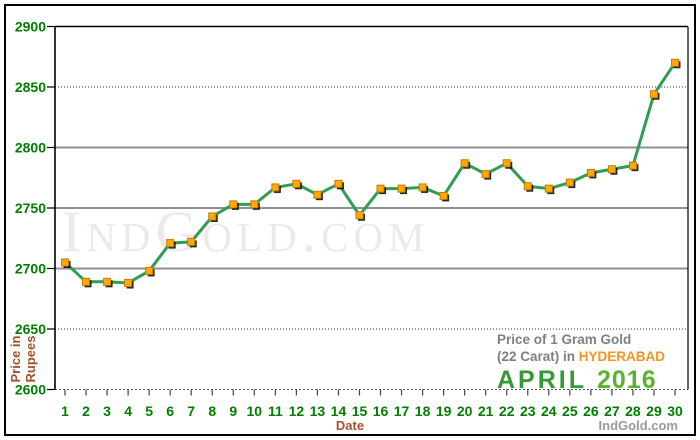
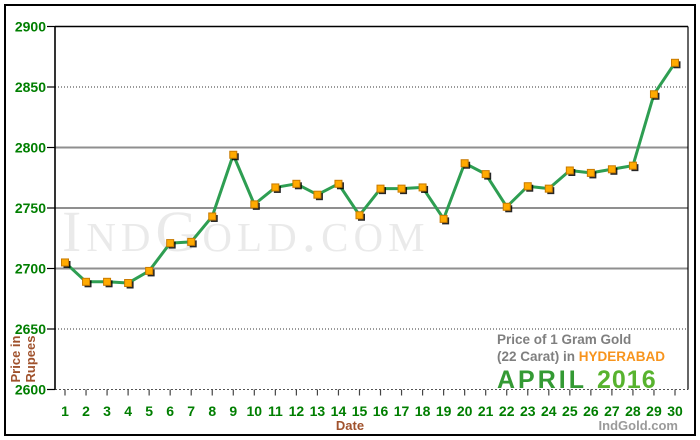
9: 2753 -> 2794
19: 2760 -> 2741
22: 2787 -> 2751
25: 2771 -> 2781
